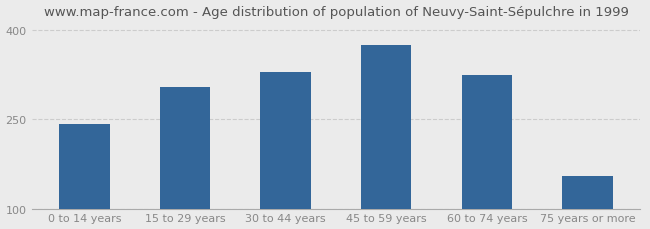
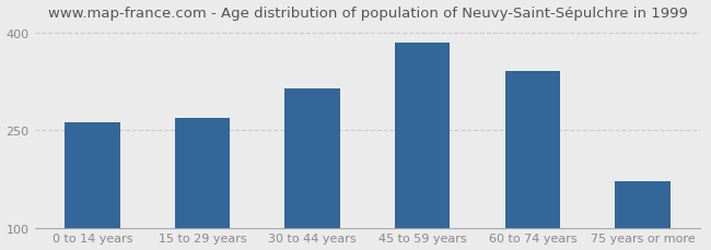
0 to 14 years: 243 -> 262
15 to 29 years: 305 -> 270
30 to 44 years: 330 -> 314
45 to 59 years: 375 -> 386
60 to 74 years: 325 -> 342
75 years or more: 155 -> 172
